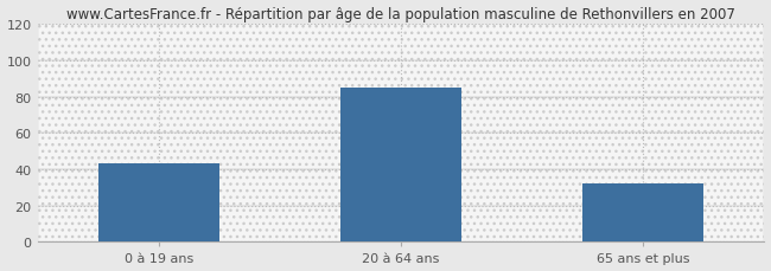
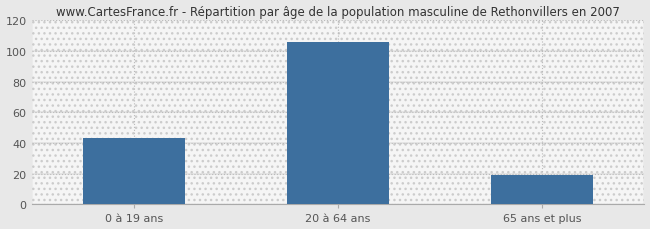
20 à 64 ans: 85 -> 106
65 ans et plus: 32 -> 19
